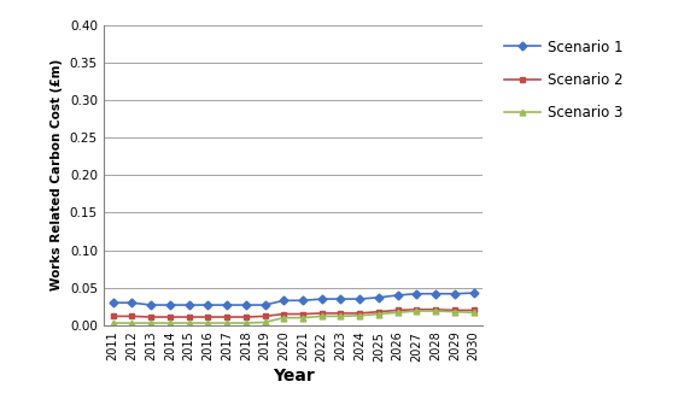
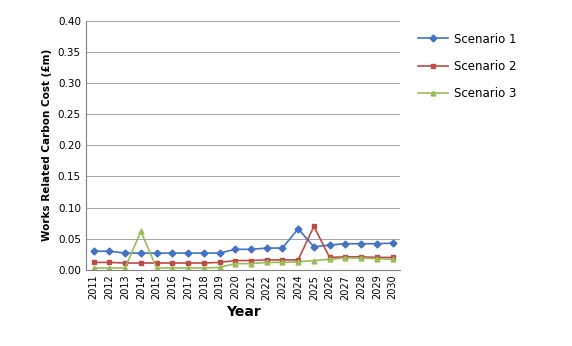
Scenario 3/2014: 0.003 -> 0.062
Scenario 1/2024: 0.035 -> 0.066
Scenario 2/2025: 0.018 -> 0.070
